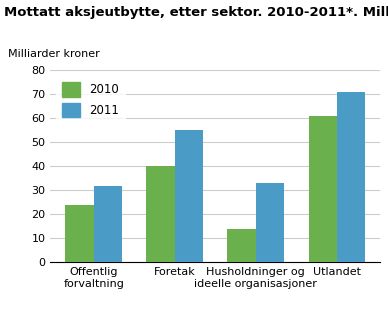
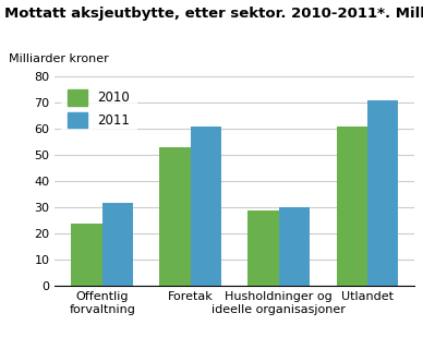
2010/Foretak: 40 -> 53
2011/Foretak: 55 -> 61
2010/Husholdninger og ideelle organisasjoner: 14 -> 29
2011/Husholdninger og ideelle organisasjoner: 33 -> 30
